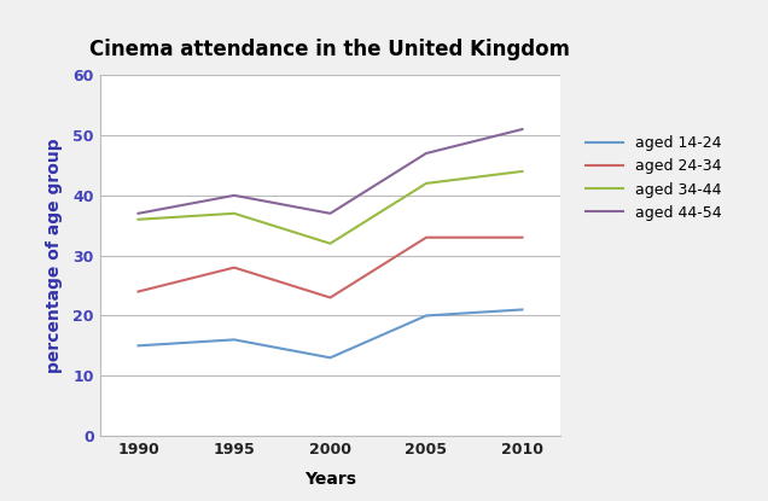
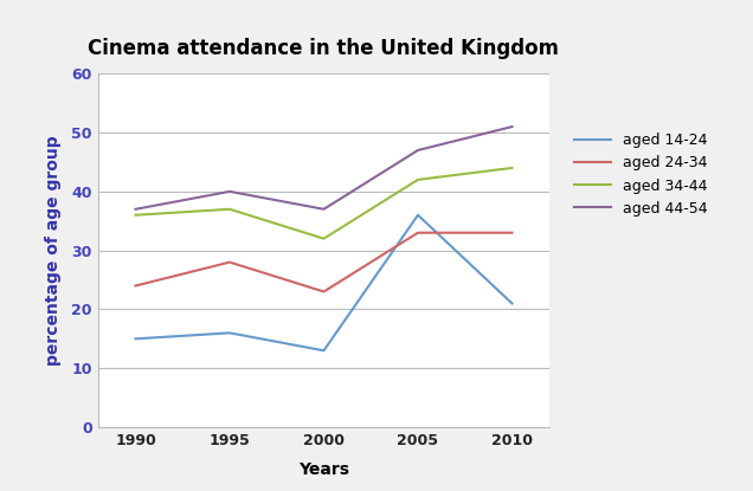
aged 14-24/2005: 20 -> 36
